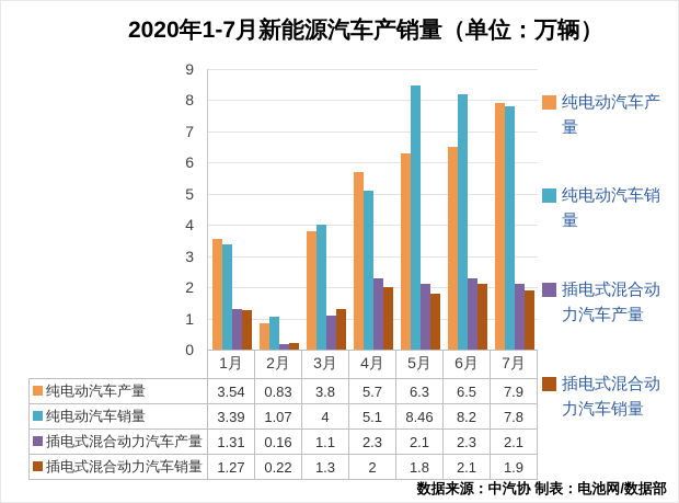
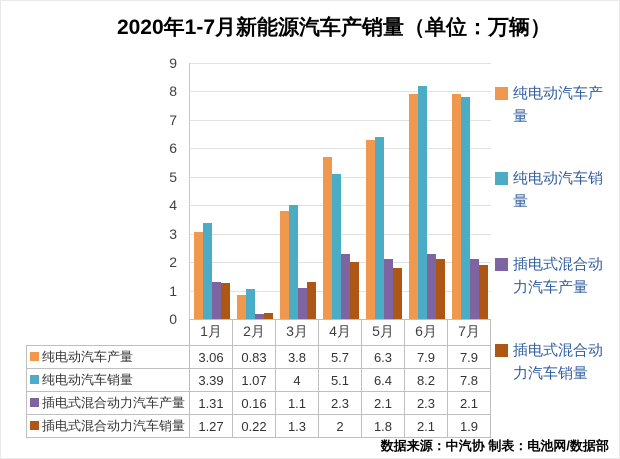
纯电动汽车产量/1月: 3.54 -> 3.06
纯电动汽车销量/5月: 8.46 -> 6.4
纯电动汽车产量/6月: 6.5 -> 7.9
